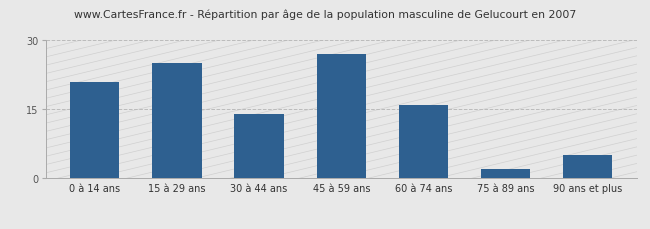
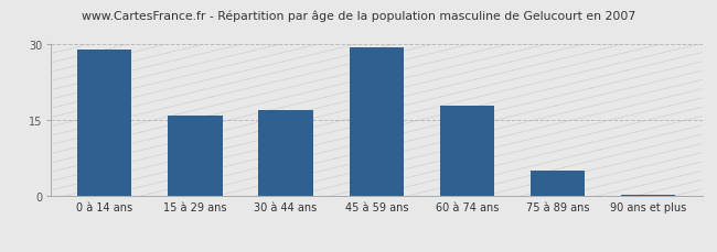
0 à 14 ans: 21.0 -> 29.0
15 à 29 ans: 25.0 -> 16.0
30 à 44 ans: 14.0 -> 17.0
45 à 59 ans: 27.0 -> 29.5
60 à 74 ans: 16.0 -> 18.0
75 à 89 ans: 2.0 -> 5.0
90 ans et plus: 5.0 -> 0.3
